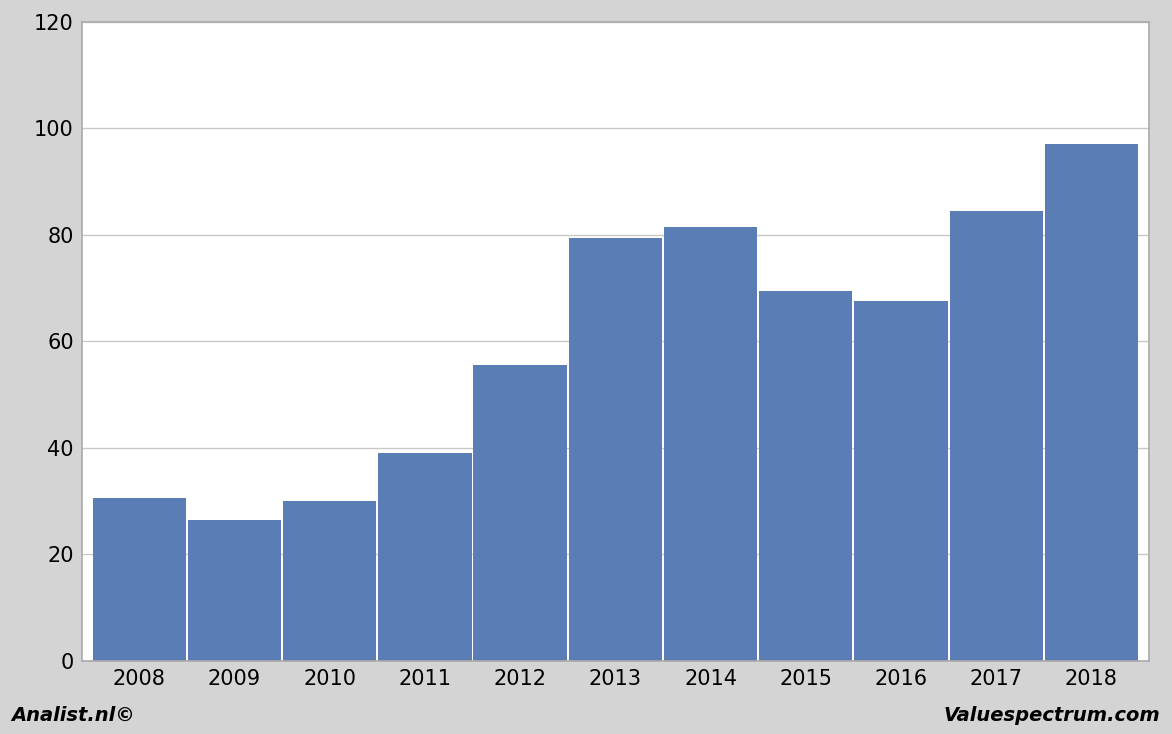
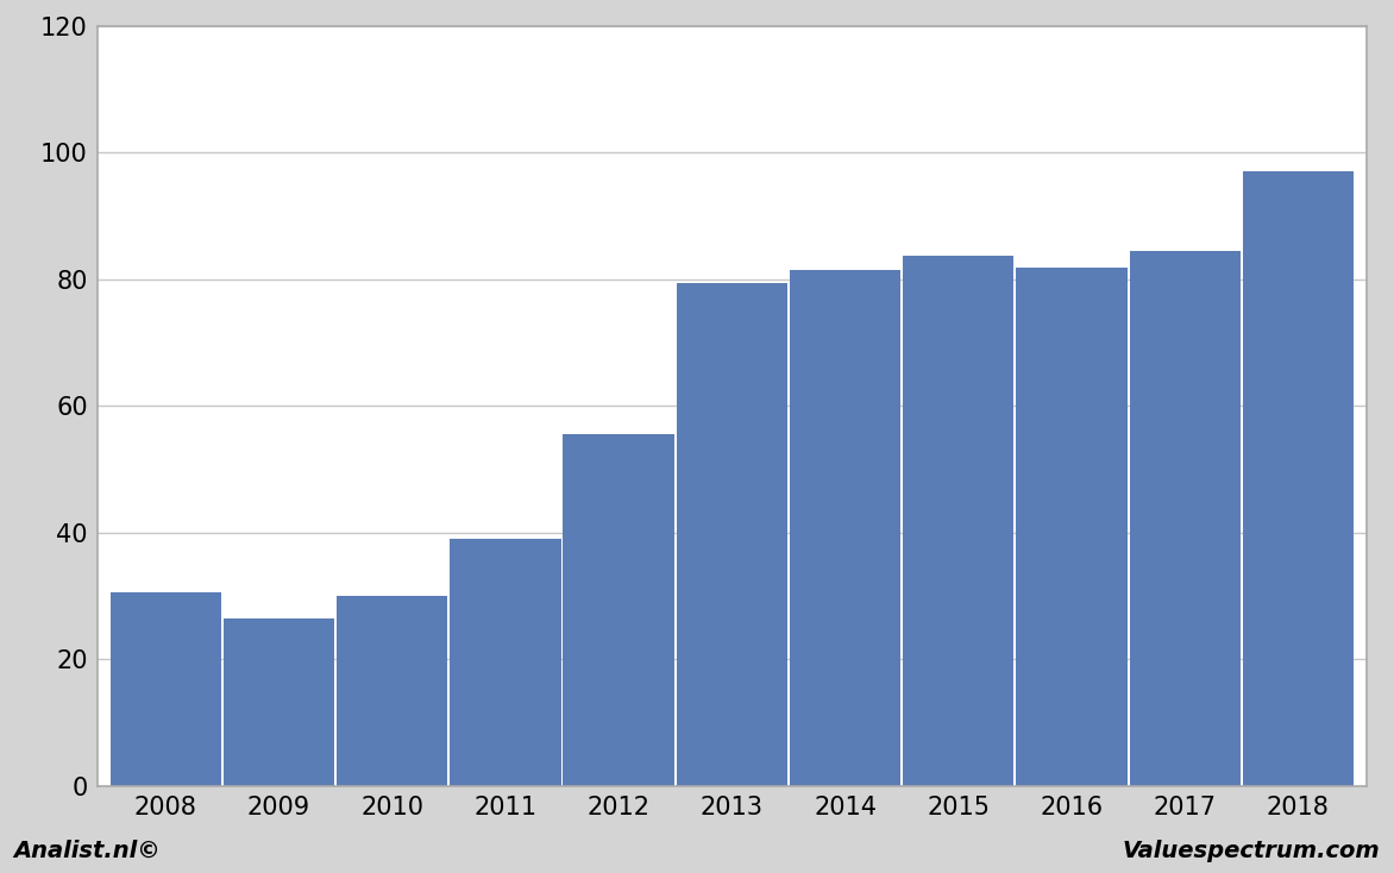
2015: 69.5 -> 83.8
2016: 67.5 -> 81.8
